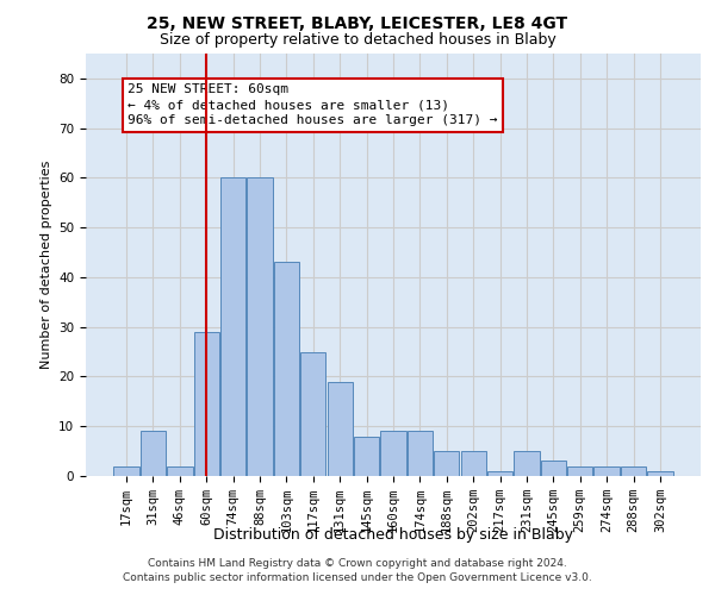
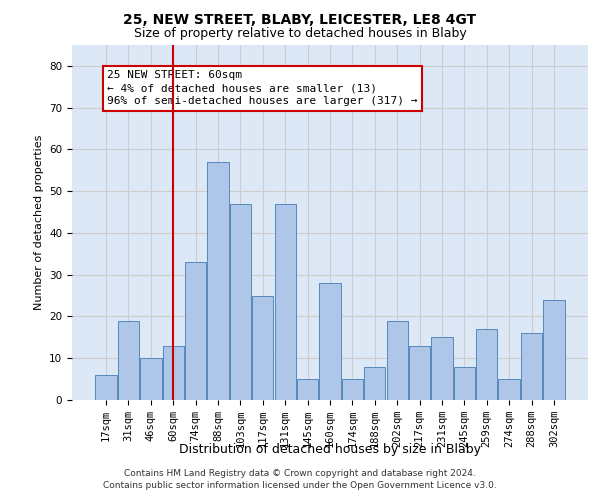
17sqm: 2 -> 6
31sqm: 9 -> 19
46sqm: 2 -> 10
60sqm: 29 -> 13
74sqm: 60 -> 33
88sqm: 60 -> 57
103sqm: 43 -> 47
131sqm: 19 -> 47
145sqm: 8 -> 5
160sqm: 9 -> 28
174sqm: 9 -> 5
188sqm: 5 -> 8
202sqm: 5 -> 19
217sqm: 1 -> 13
231sqm: 5 -> 15
245sqm: 3 -> 8
259sqm: 2 -> 17
274sqm: 2 -> 5
288sqm: 2 -> 16
302sqm: 1 -> 24
